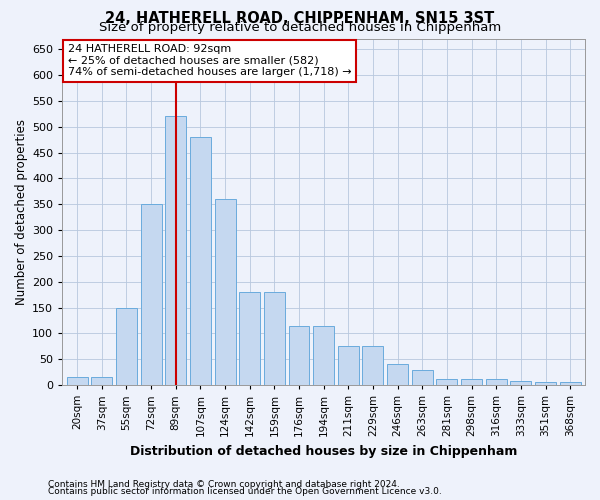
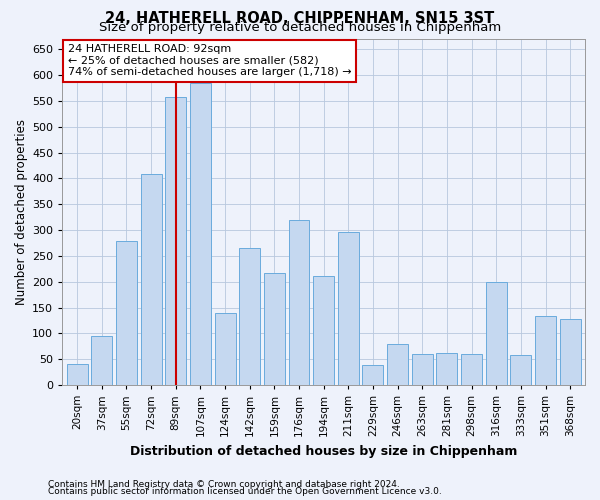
20sqm: 15 -> 40
37sqm: 15 -> 94
55sqm: 150 -> 278
72sqm: 350 -> 408
89sqm: 520 -> 558
107sqm: 480 -> 584
124sqm: 360 -> 140
142sqm: 180 -> 266
159sqm: 180 -> 216
176sqm: 115 -> 320
194sqm: 115 -> 212
211sqm: 75 -> 296
229sqm: 75 -> 38
246sqm: 40 -> 80
263sqm: 30 -> 60
281sqm: 12 -> 62
298sqm: 12 -> 60
316sqm: 12 -> 200
333sqm: 8 -> 58
351sqm: 5 -> 134
368sqm: 5 -> 128
